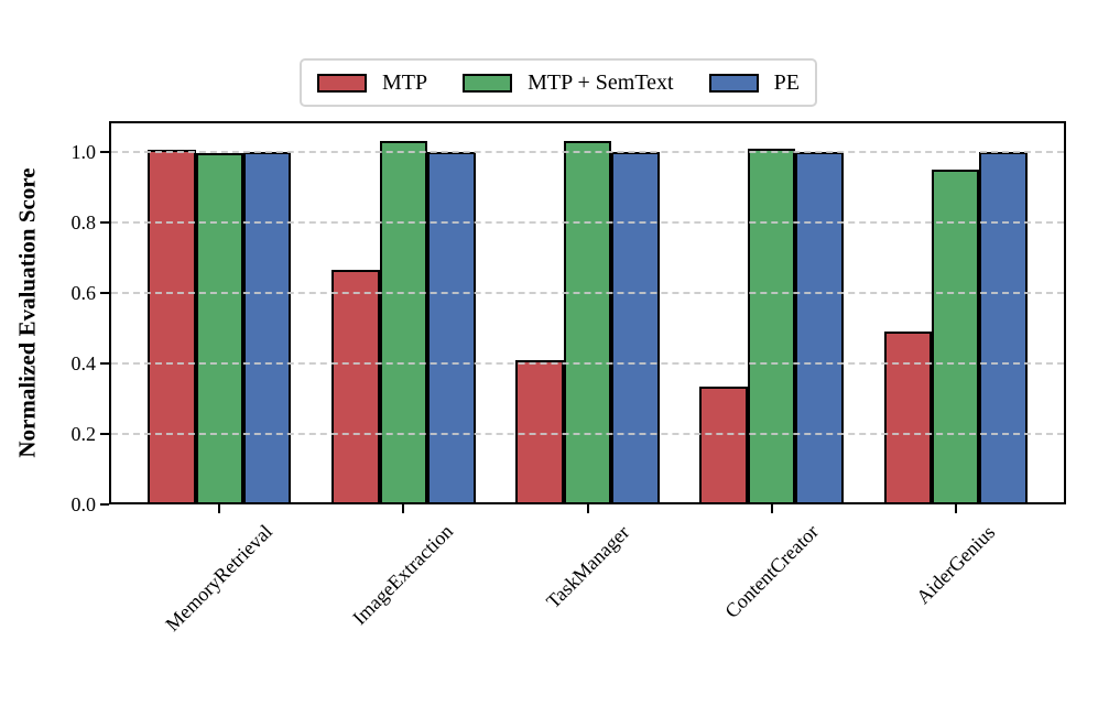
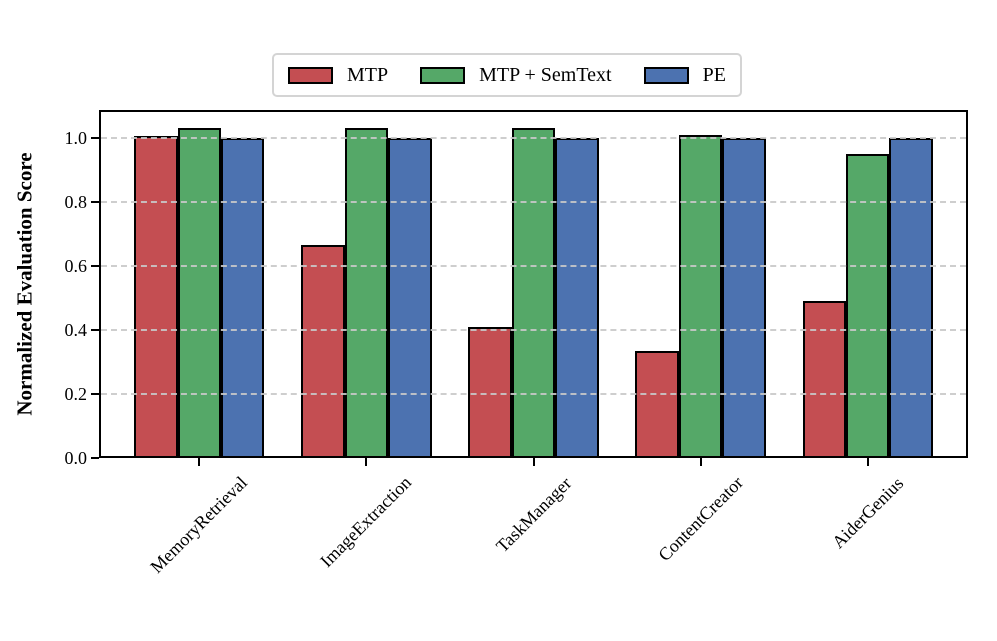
MTP + SemText/MemoryRetrieval: 0.99 -> 1.03
